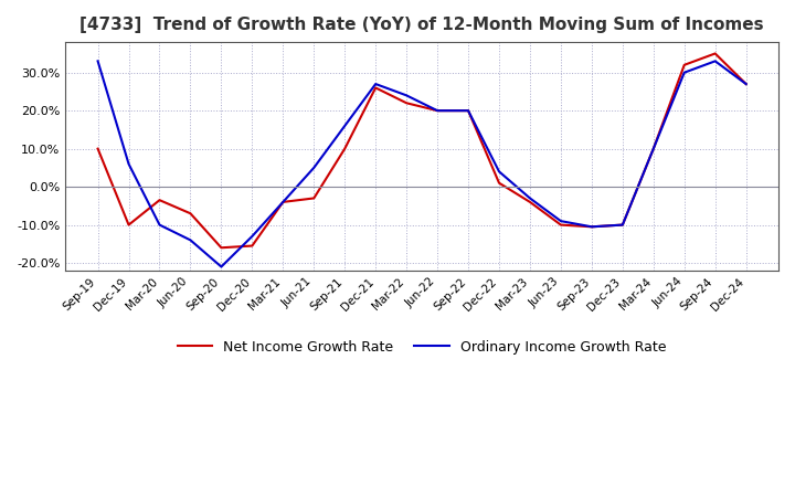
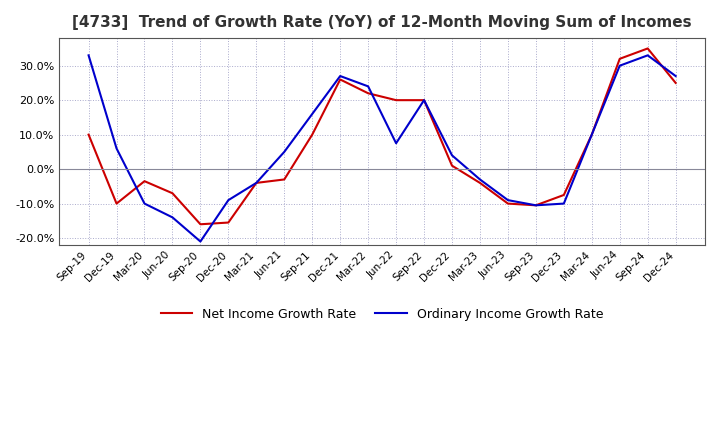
Ordinary Income Growth Rate/Dec-20: -13.0% -> -9.0%
Ordinary Income Growth Rate/Jun-22: 20.0% -> 7.5%
Net Income Growth Rate/Dec-23: -10.0% -> -7.5%
Net Income Growth Rate/Dec-24: 27.0% -> 25.0%
